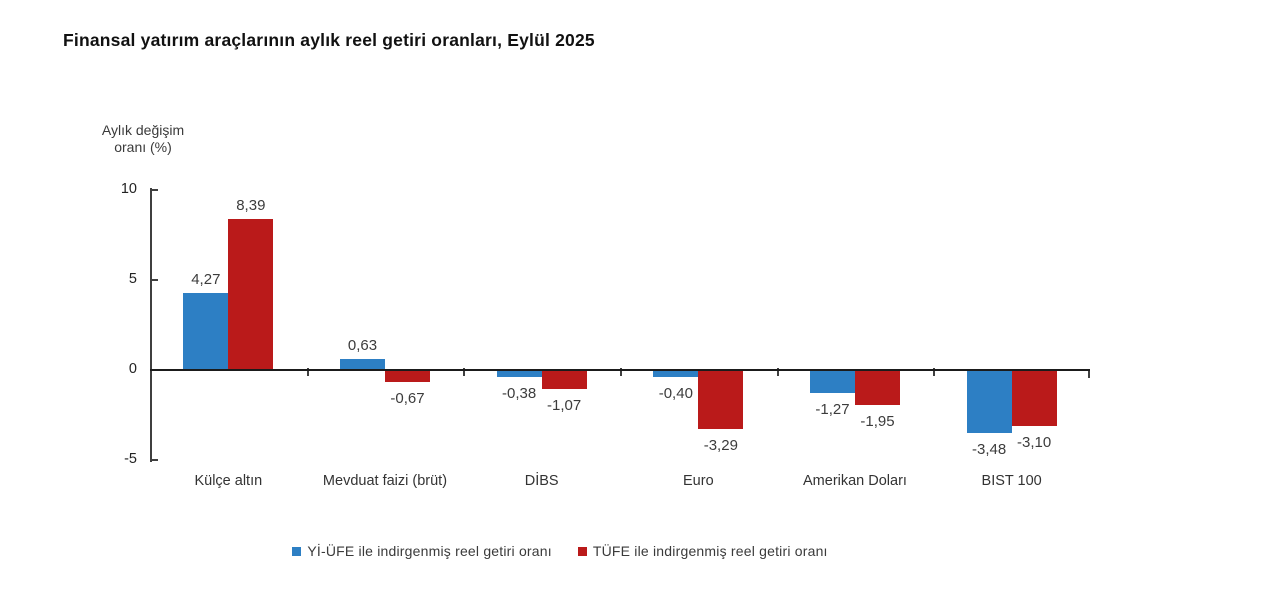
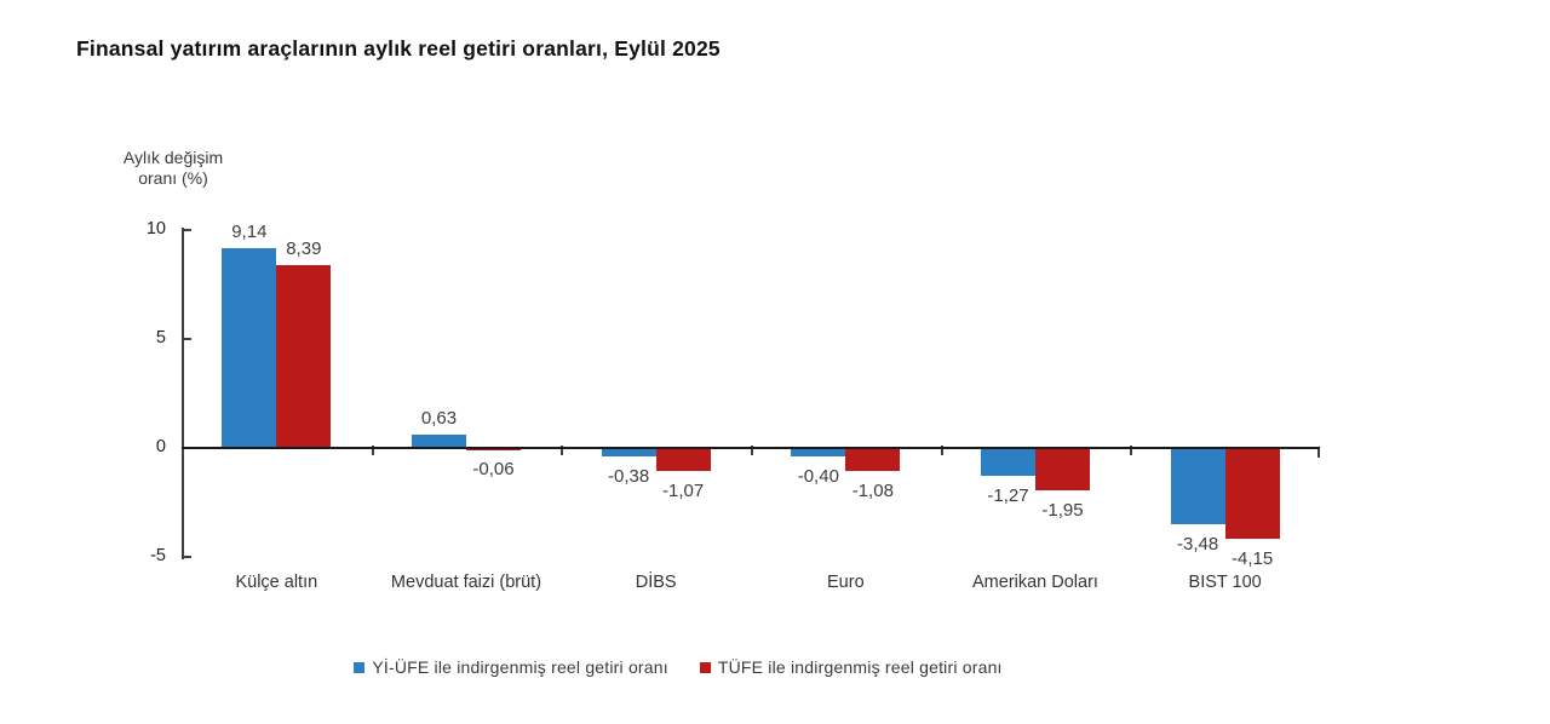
Yİ-ÜFE ile indirgenmiş reel getiri oranı/Külçe altın: 4,27 -> 9,14
TÜFE ile indirgenmiş reel getiri oranı/Mevduat faizi (brüt): -0,67 -> -0,06
TÜFE ile indirgenmiş reel getiri oranı/Euro: -3,29 -> -1,08
TÜFE ile indirgenmiş reel getiri oranı/BIST 100: -3,10 -> -4,15
